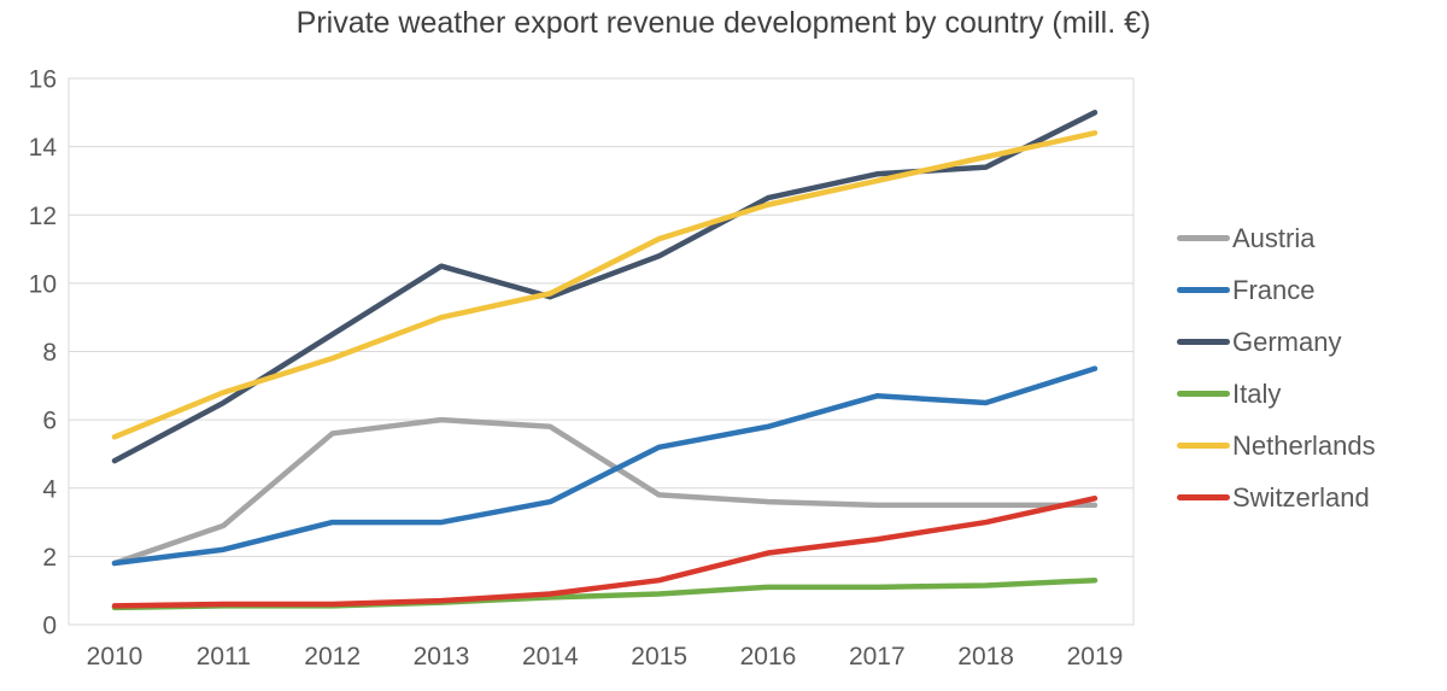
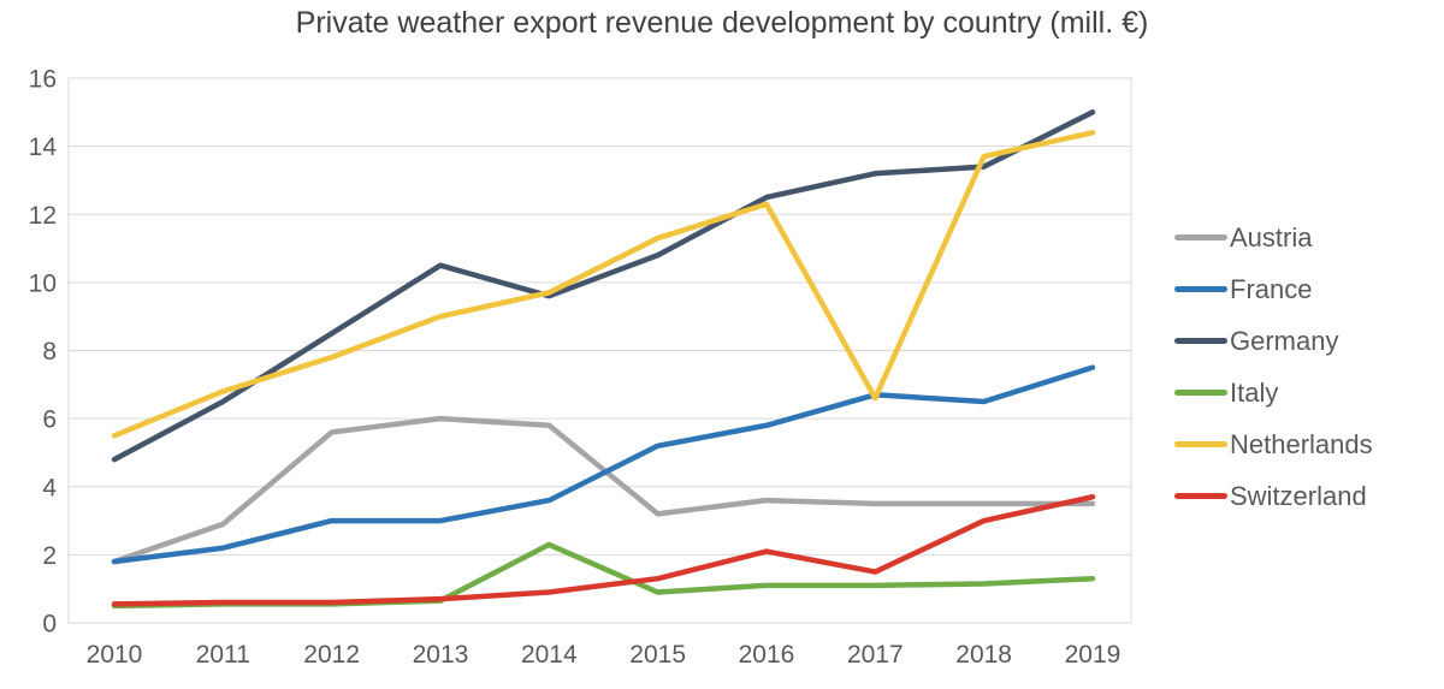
Italy/2014: 0.8 -> 2.3
Austria/2015: 3.8 -> 3.2
Netherlands/2017: 13.0 -> 6.6
Switzerland/2017: 2.5 -> 1.5
